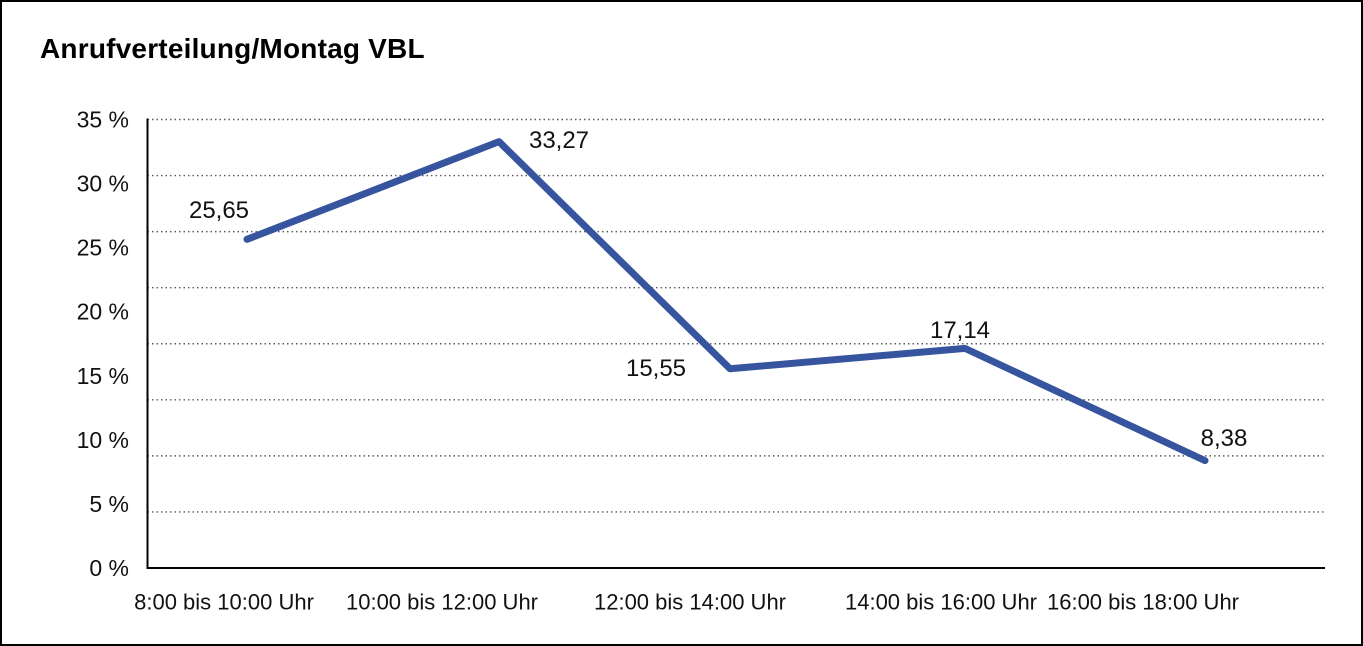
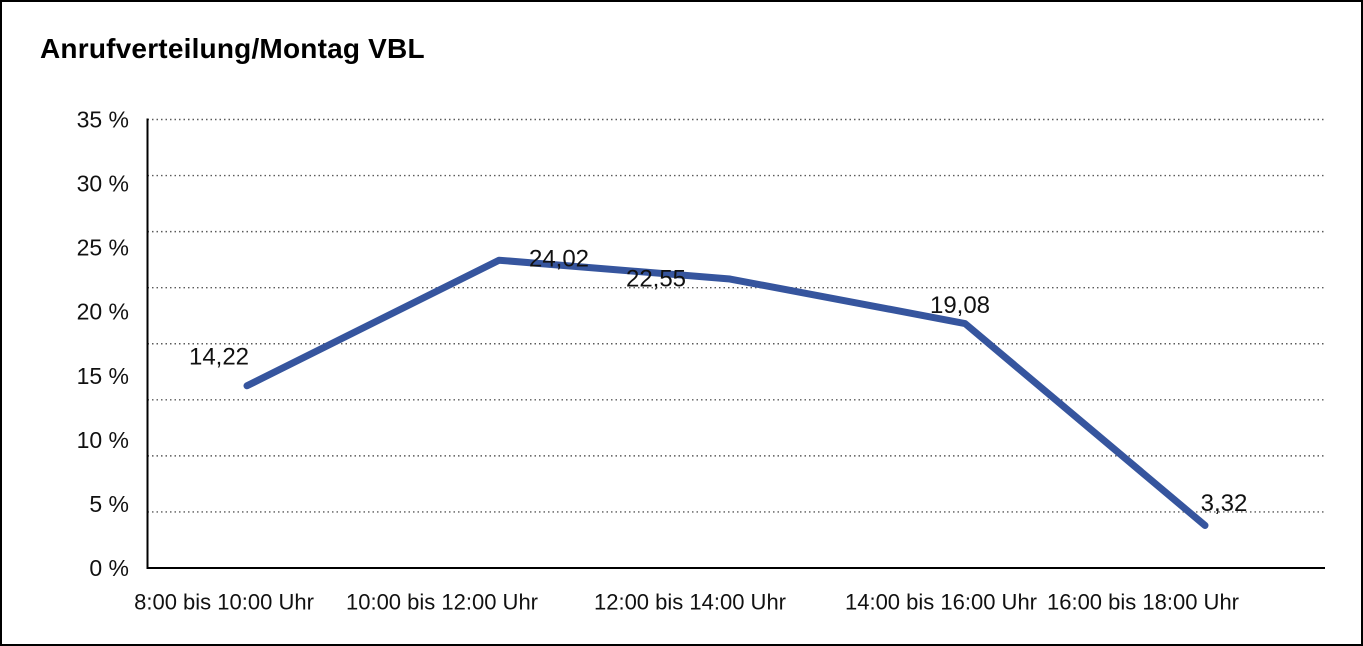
8:00 bis 10:00 Uhr: 25,65 -> 14,22
10:00 bis 12:00 Uhr: 33,27 -> 24,02
12:00 bis 14:00 Uhr: 15,55 -> 22,55
14:00 bis 16:00 Uhr: 17,14 -> 19,08
16:00 bis 18:00 Uhr: 8,38 -> 3,32
